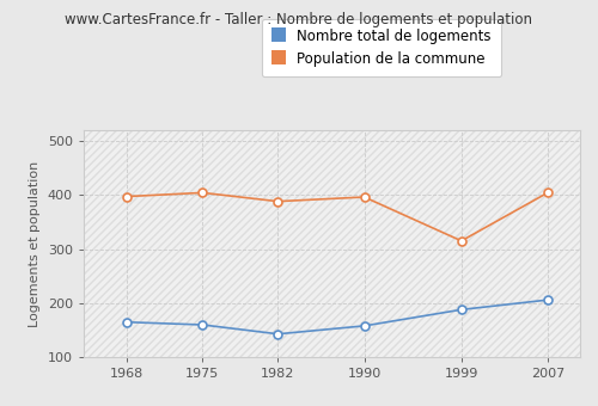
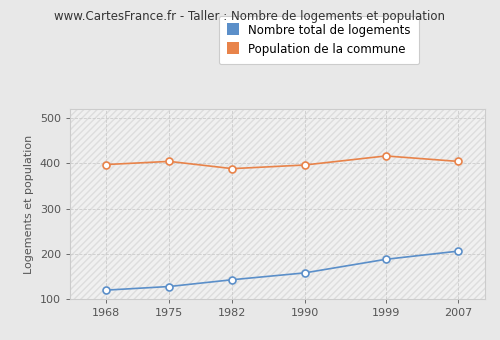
Nombre total de logements/1968: 165 -> 120
Nombre total de logements/1975: 160 -> 128
Population de la commune/1999: 315 -> 416
